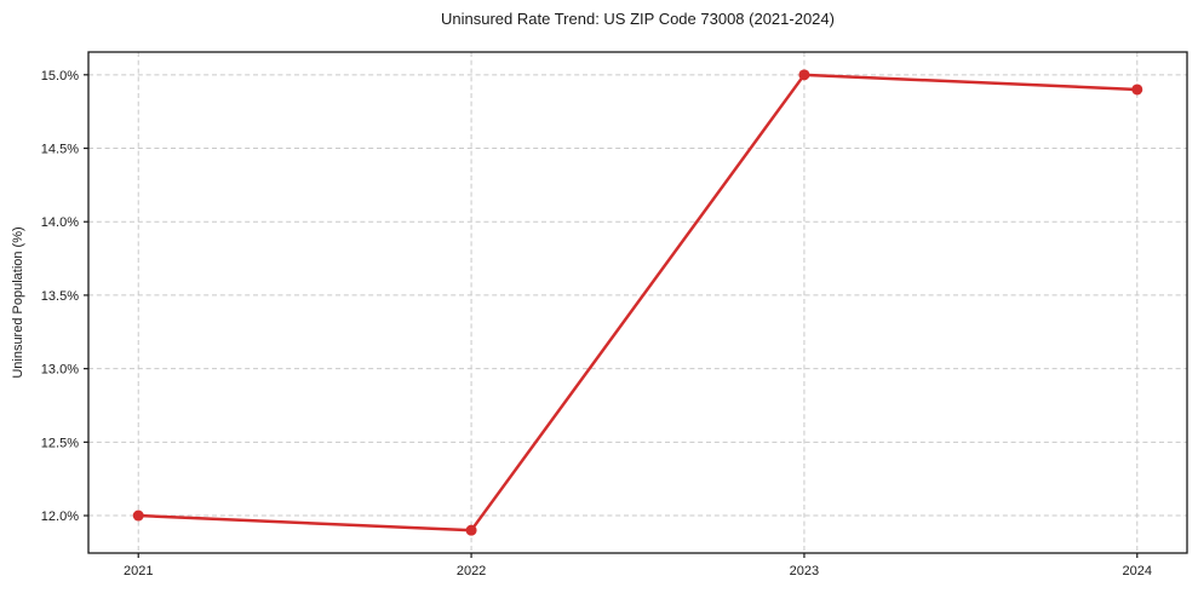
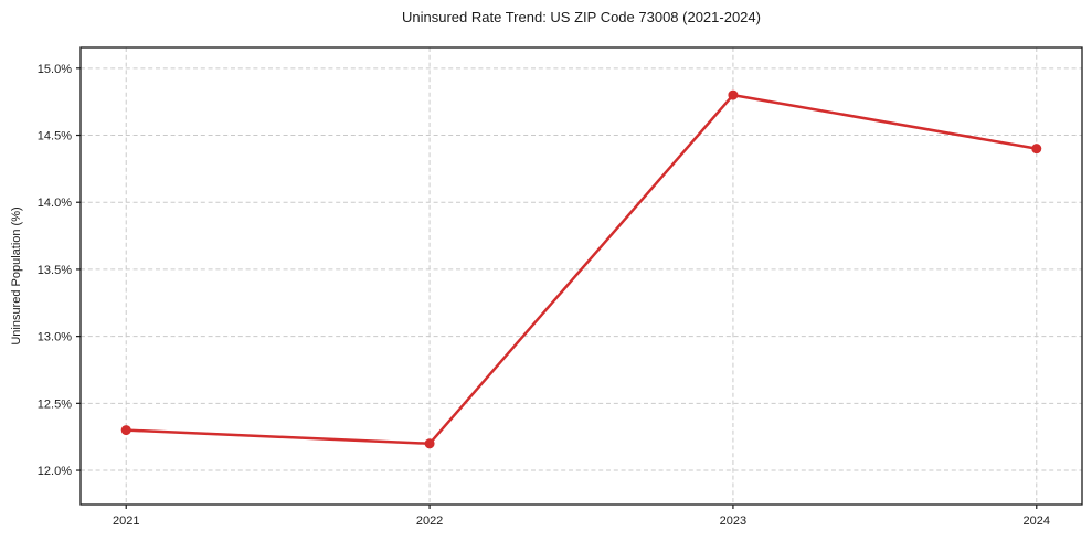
2021: 12.0% -> 12.3%
2022: 11.9% -> 12.2%
2023: 15.0% -> 14.8%
2024: 14.9% -> 14.4%
